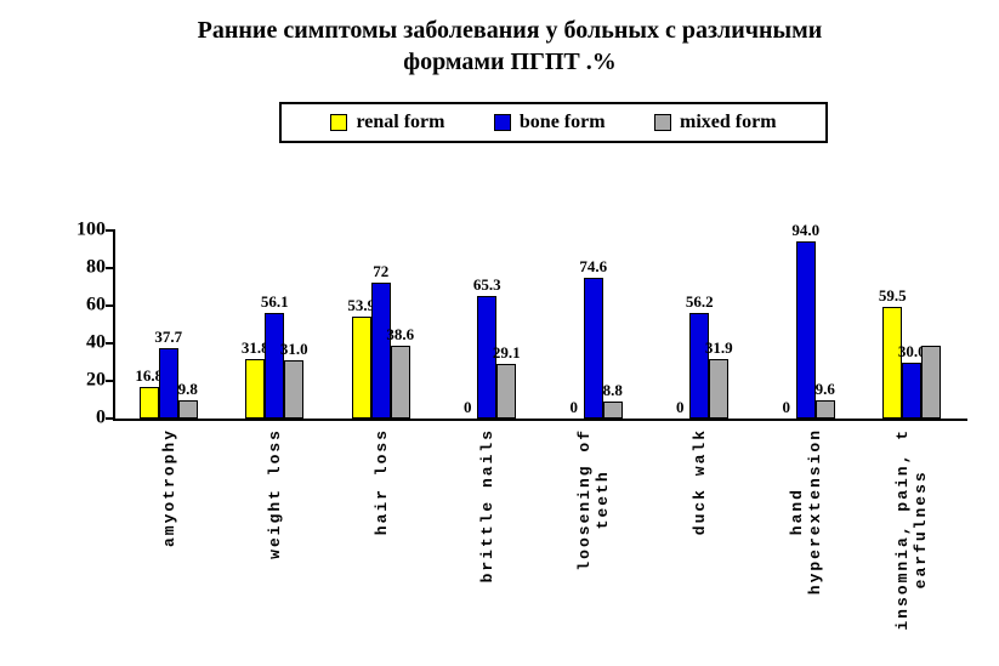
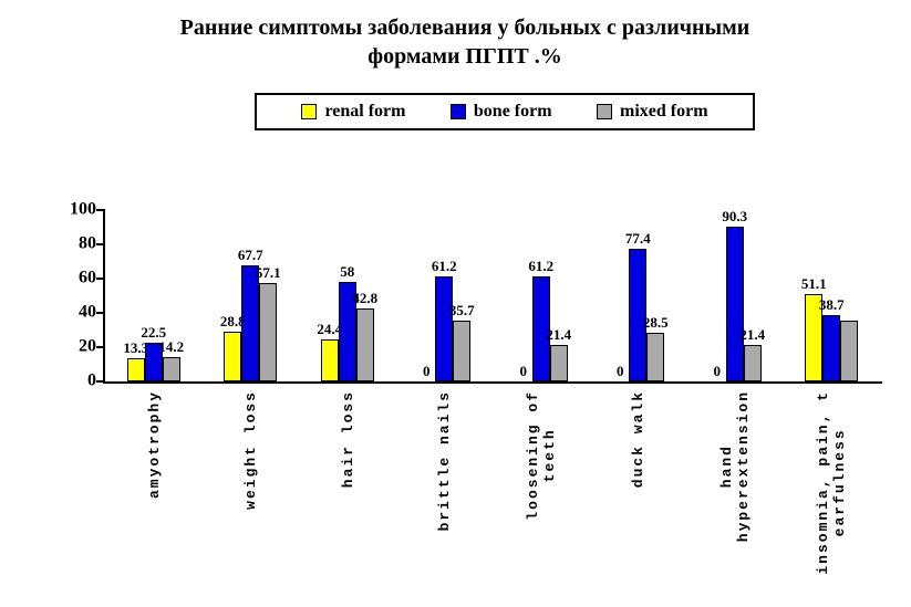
renal form/amyotrophy: 16.8 -> 13.3
bone form/amyotrophy: 37.7 -> 22.5
mixed form/amyotrophy: 9.8 -> 14.2
renal form/weight loss: 31.8 -> 28.8
bone form/weight loss: 56.1 -> 67.7
mixed form/weight loss: 31.0 -> 57.1
renal form/hair loss: 53.9 -> 24.4
bone form/hair loss: 72 -> 58
mixed form/hair loss: 38.6 -> 42.8
bone form/brittle nails: 65.3 -> 61.2
mixed form/brittle nails: 29.1 -> 35.7
bone form/loosening of teeth: 74.6 -> 61.2
mixed form/loosening of teeth: 8.8 -> 21.4
bone form/duck walk: 56.2 -> 77.4
mixed form/duck walk: 31.9 -> 28.5
bone form/hand hyperextension: 94.0 -> 90.3
mixed form/hand hyperextension: 9.6 -> 21.4
renal form/insomnia, pain, tearfulness: 59.5 -> 51.1
bone form/insomnia, pain, tearfulness: 30.0 -> 38.7
mixed form/insomnia, pain, tearfulness: 39 -> 36
